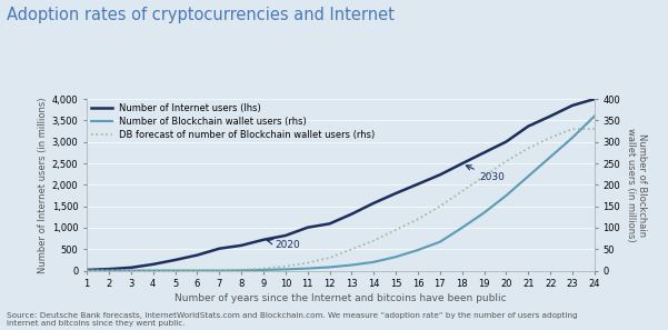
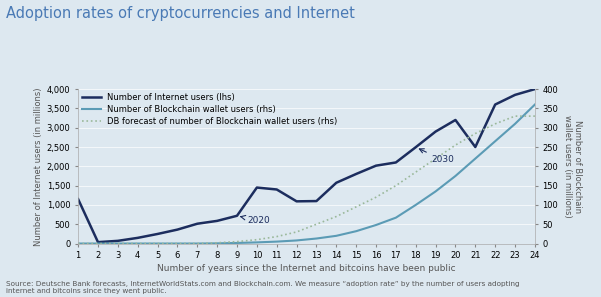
Number of Internet users (lhs)/1: 20 -> 1,150
Number of Internet users (lhs)/10: 820 -> 1,450
Number of Internet users (lhs)/11: 1,000 -> 1,400
Number of Internet users (lhs)/13: 1,320 -> 1,100
Number of Internet users (lhs)/17: 2,230 -> 2,100
Number of Internet users (lhs)/19: 2,750 -> 2,900
Number of Internet users (lhs)/20: 3,000 -> 3,200
Number of Internet users (lhs)/21: 3,370 -> 2,500
